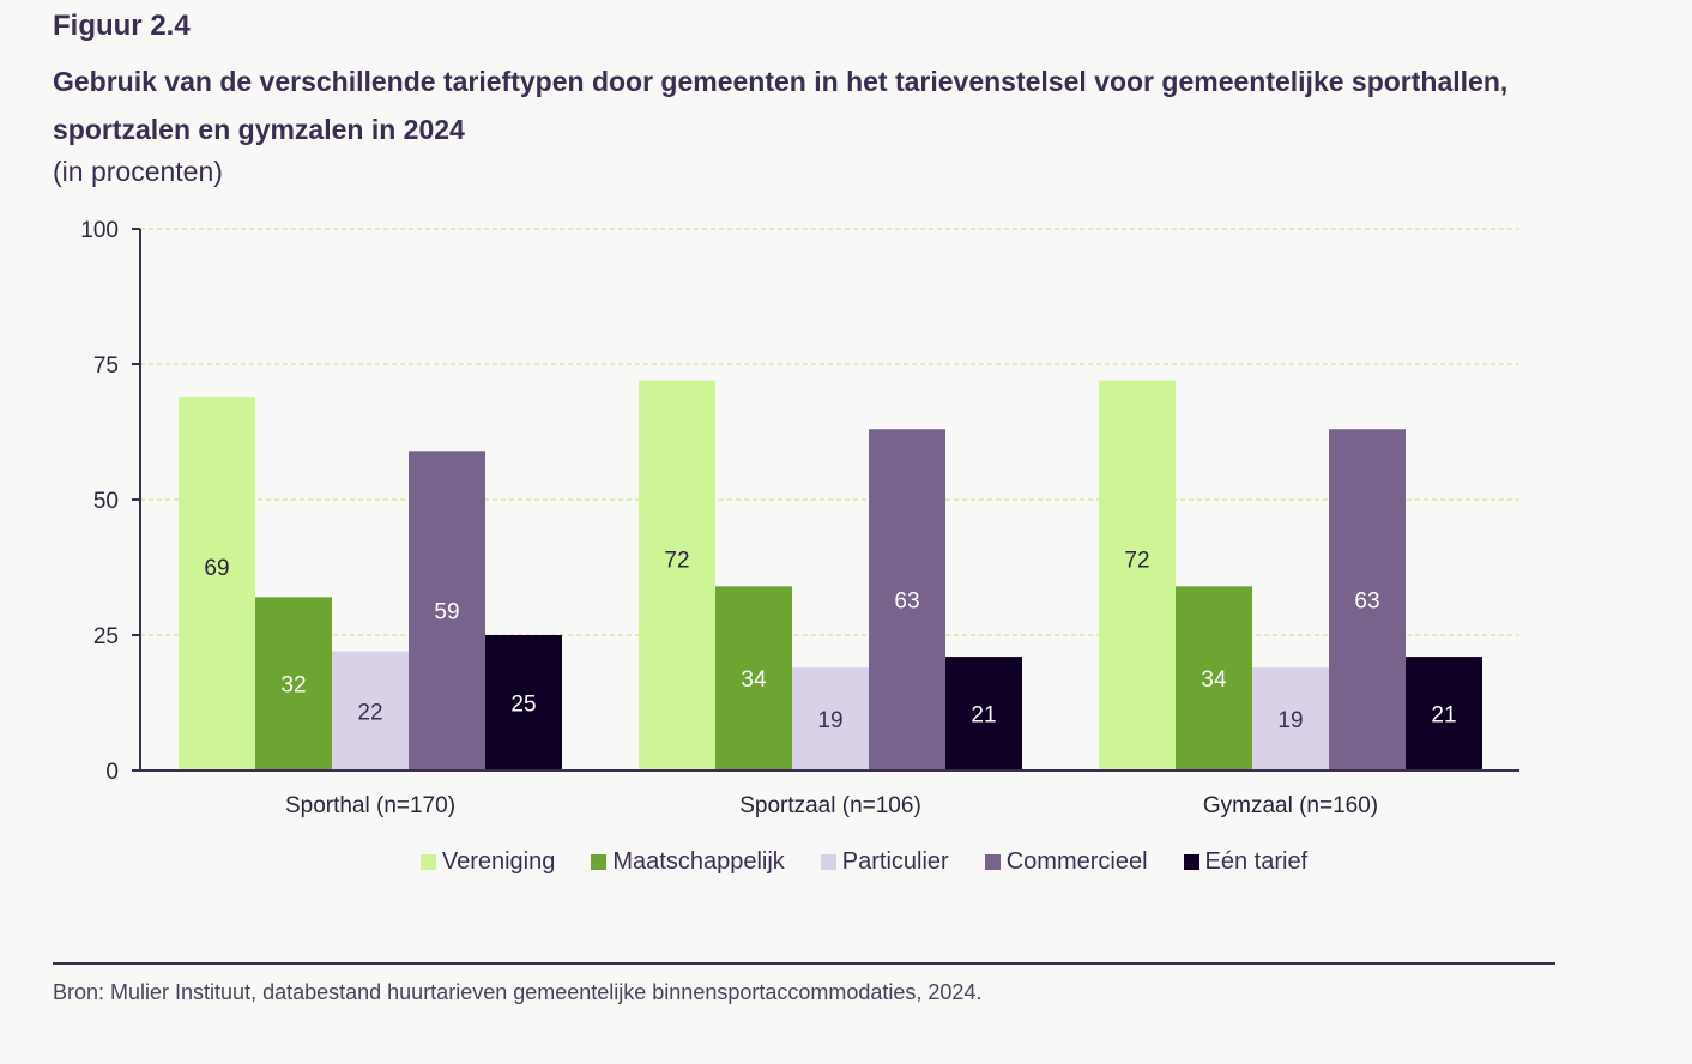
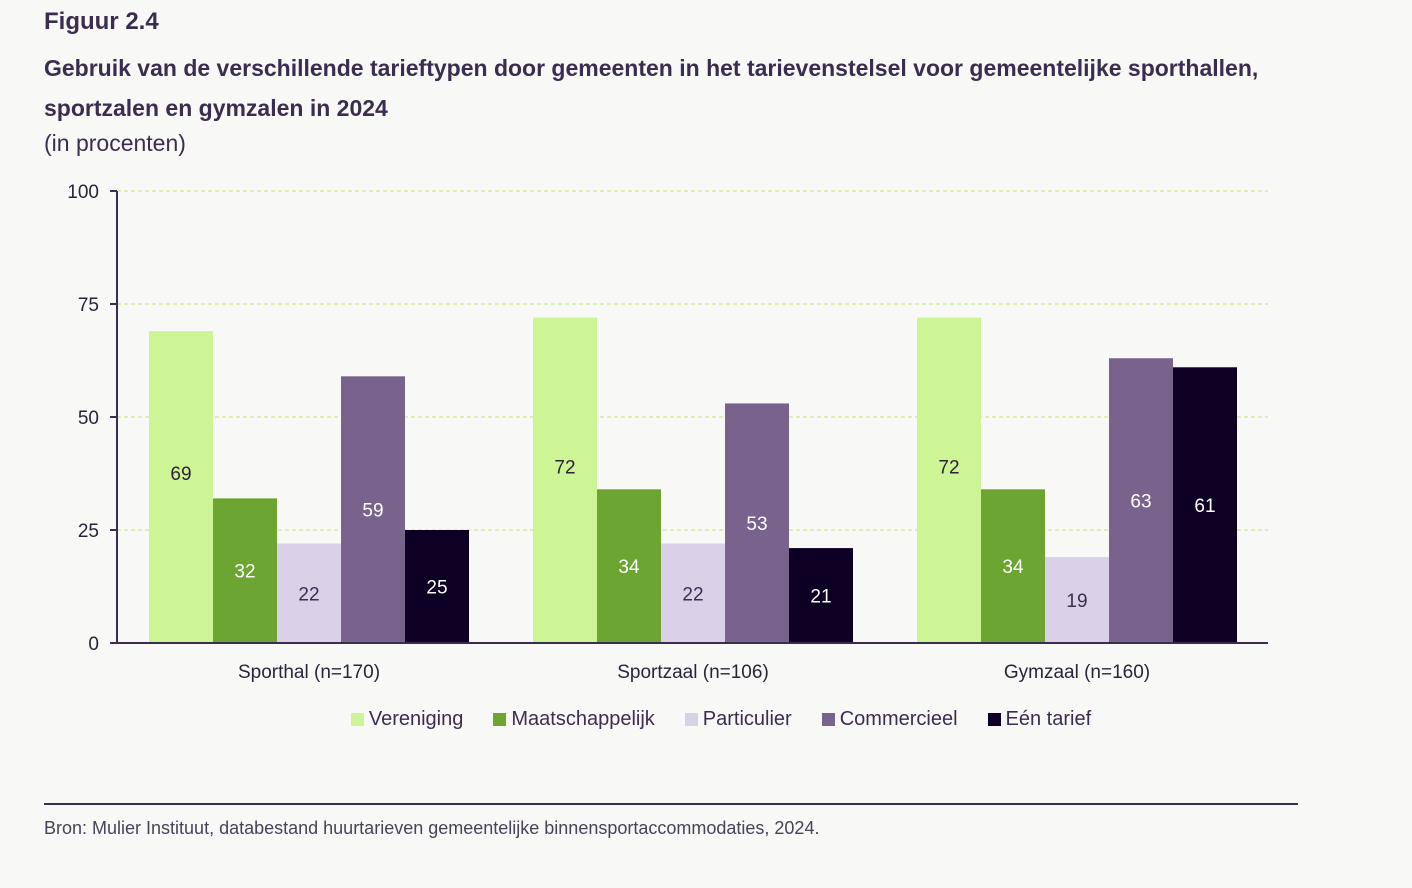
Particulier/Sportzaal (n=106): 19 -> 22
Commercieel/Sportzaal (n=106): 63 -> 53
Eén tarief/Gymzaal (n=160): 21 -> 61
